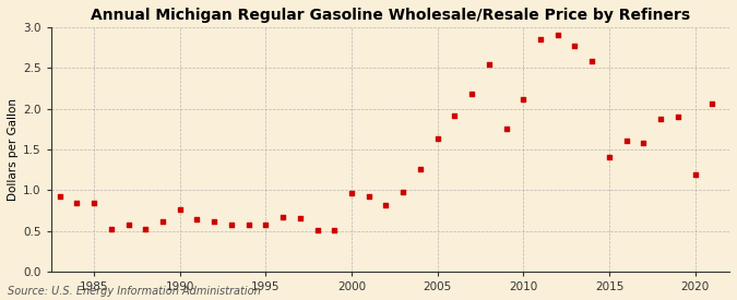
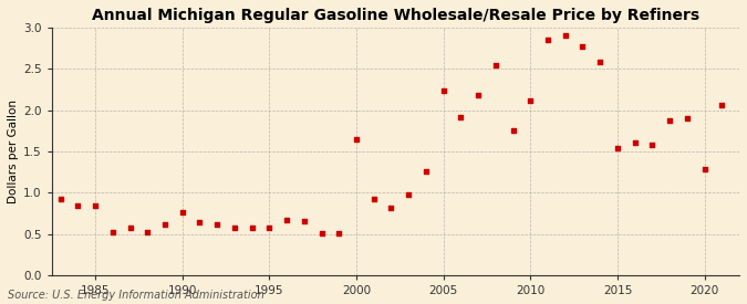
2000: 0.96 -> 1.64
2005: 1.63 -> 2.24
2015: 1.41 -> 1.54
2020: 1.19 -> 1.28
